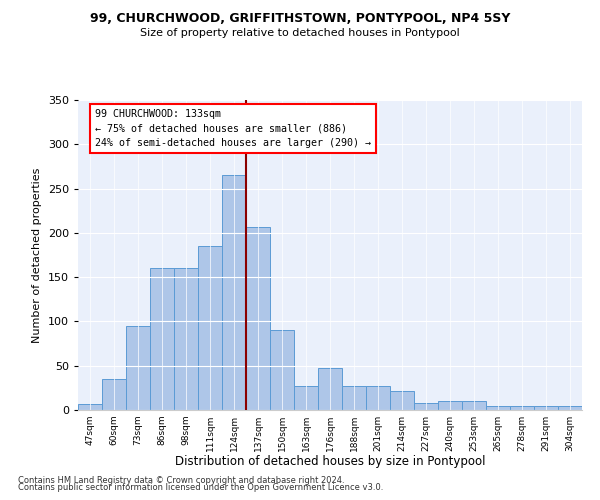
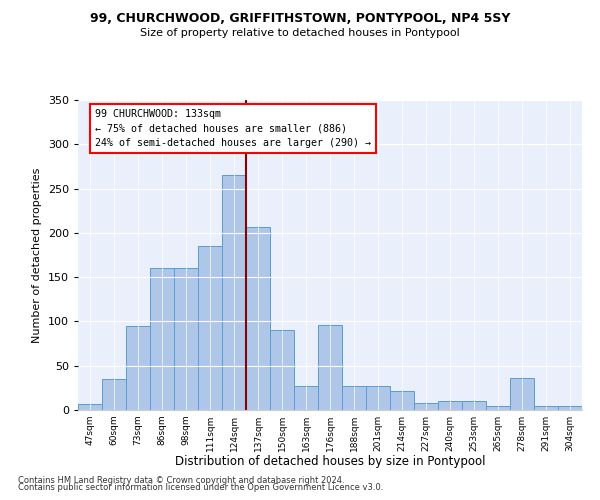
176sqm: 47 -> 96
278sqm: 4 -> 36
